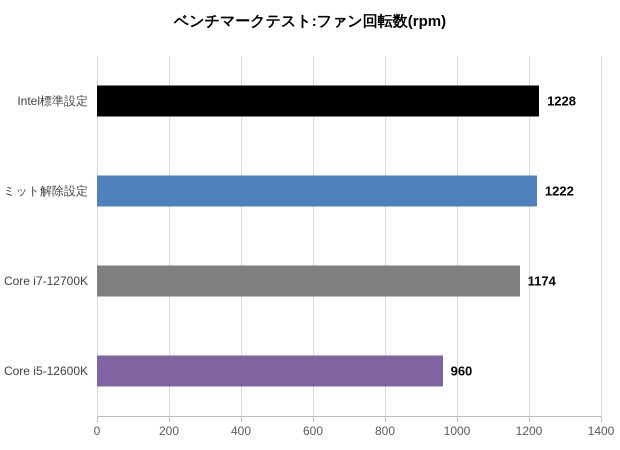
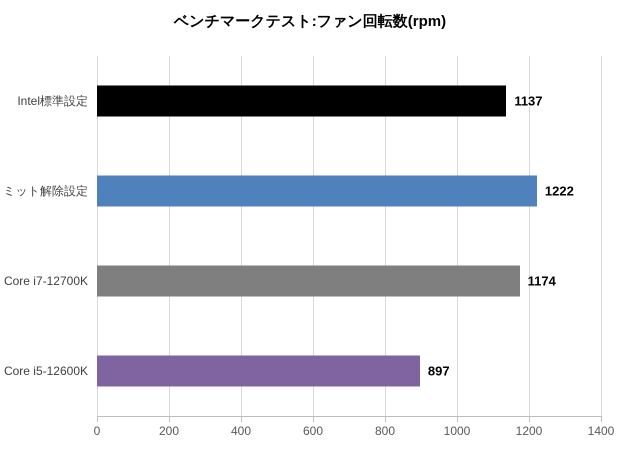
Intel標準設定: 1228 -> 1137
Core i5-12600K: 960 -> 897
